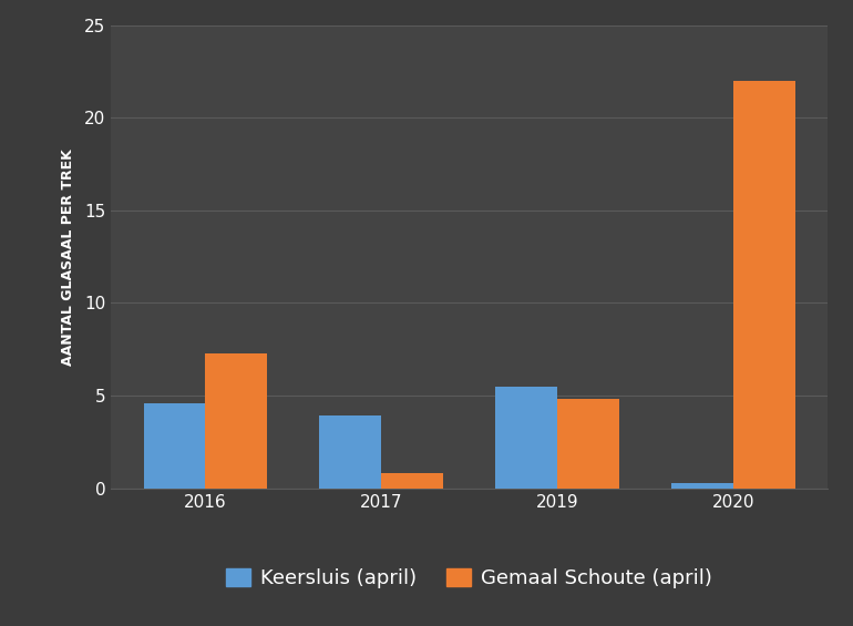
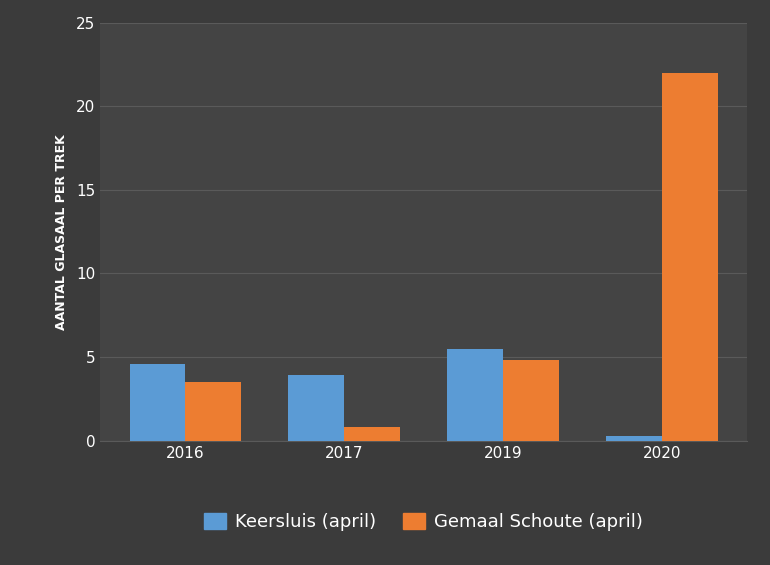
Gemaal Schoute (april)/2016: 7.3 -> 3.5
